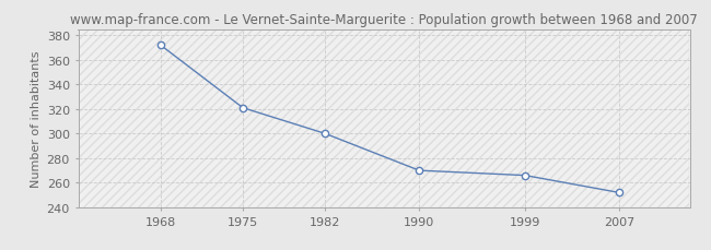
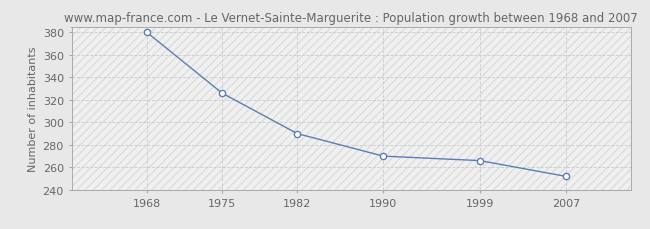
1968: 372 -> 380
1975: 321 -> 326
1982: 300 -> 290
